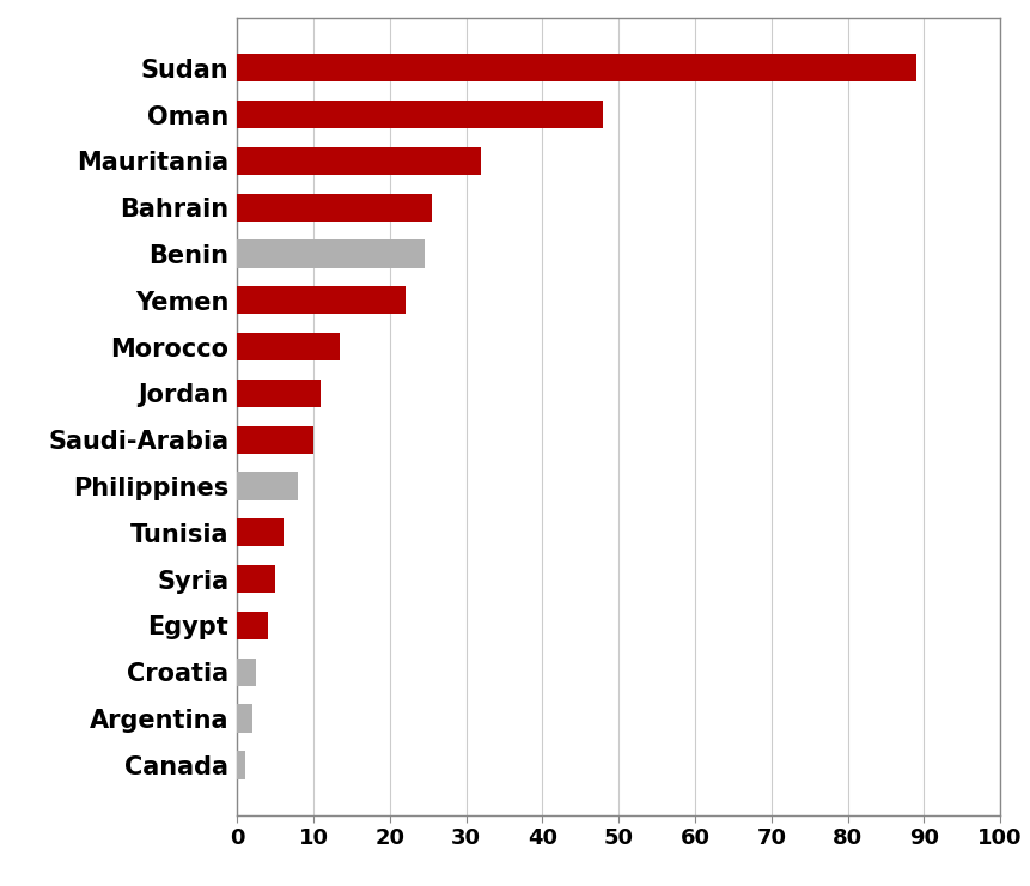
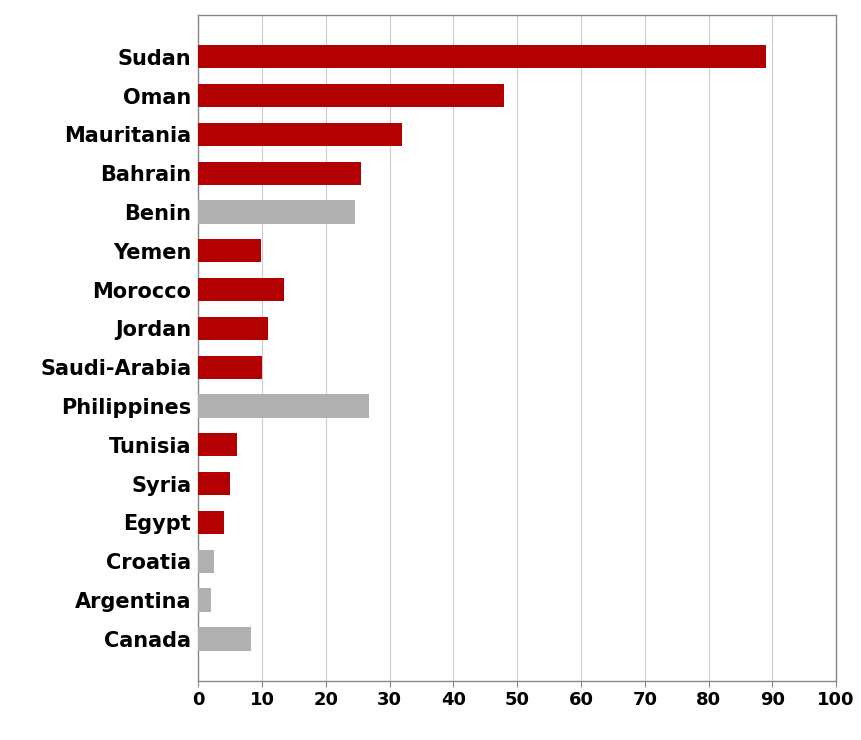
Yemen: 22.0 -> 9.8
Philippines: 8.0 -> 26.8
Canada: 1.0 -> 8.2
